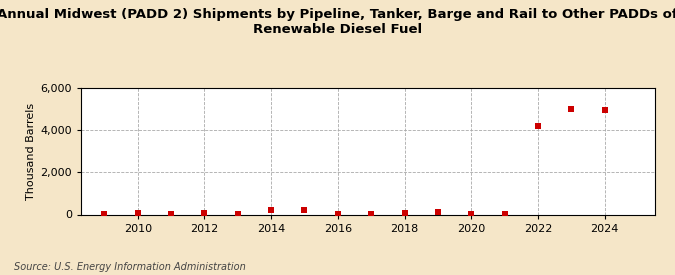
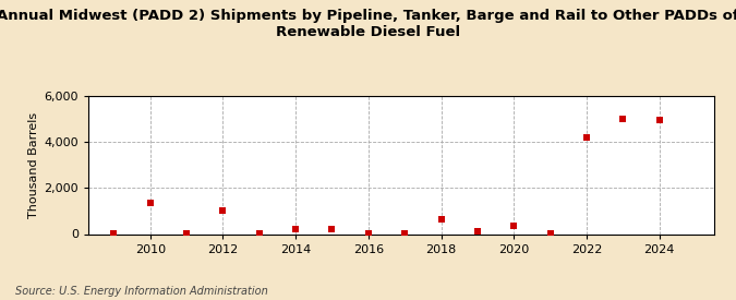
2010: 90 -> 1,350
2012: 60 -> 1,000
2018: 50 -> 650
2020: 20 -> 350
